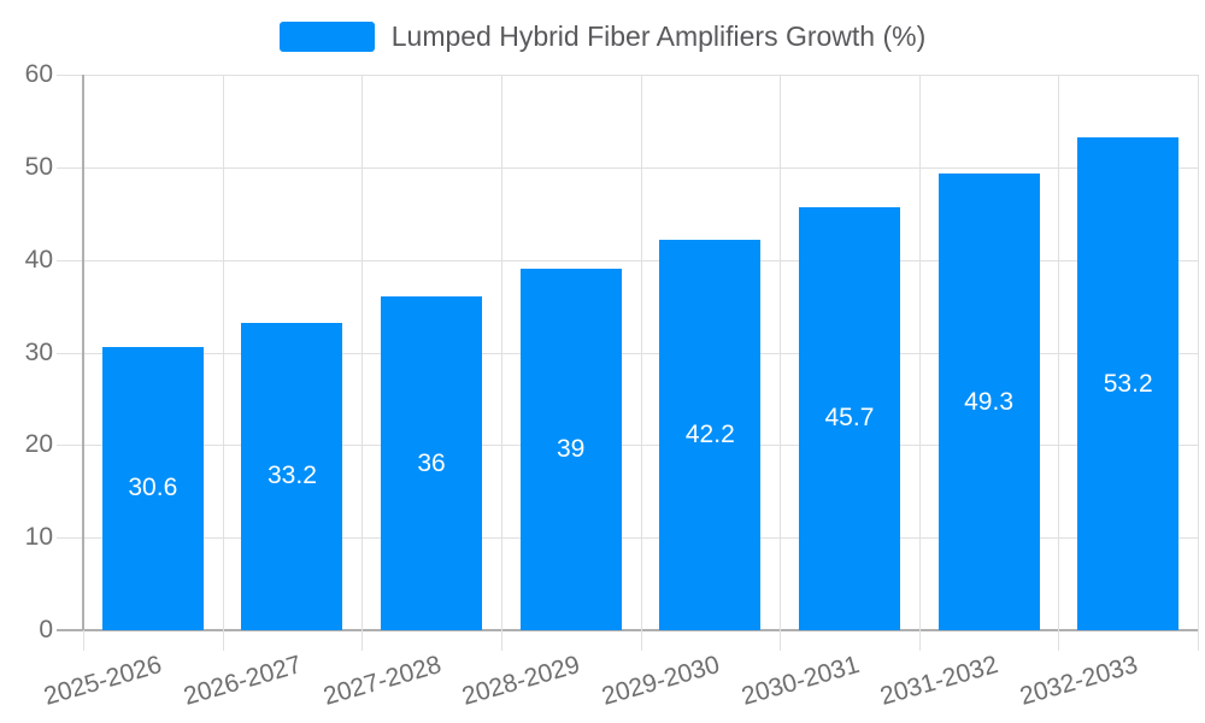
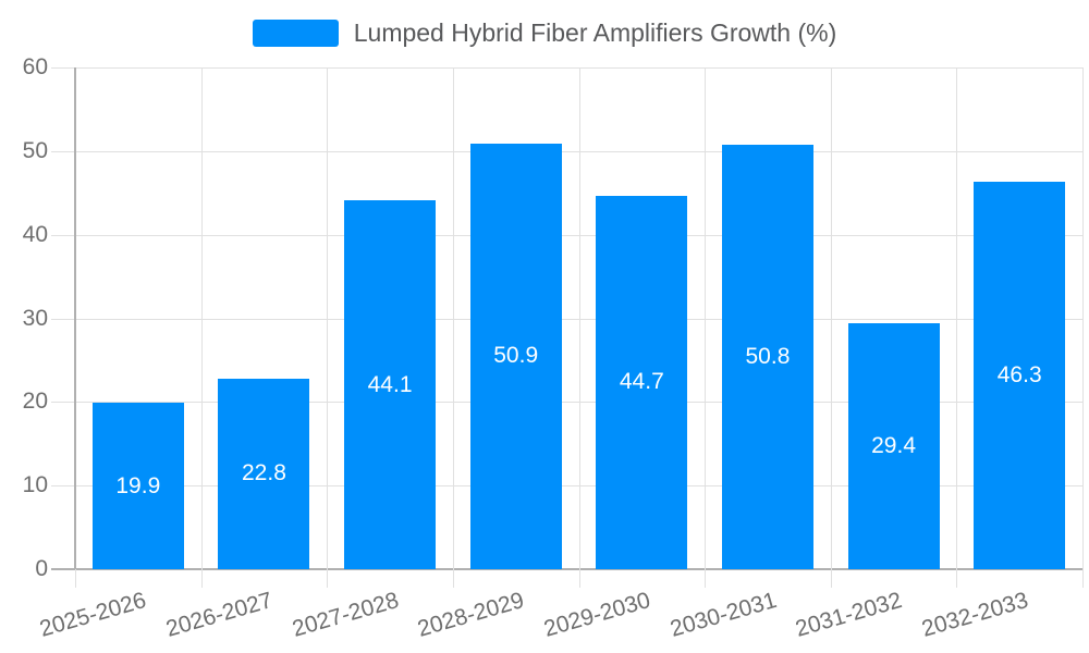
2025-2026: 30.6 -> 19.9
2026-2027: 33.2 -> 22.8
2027-2028: 36 -> 44.1
2028-2029: 39 -> 50.9
2029-2030: 42.2 -> 44.7
2030-2031: 45.7 -> 50.8
2031-2032: 49.3 -> 29.4
2032-2033: 53.2 -> 46.3
